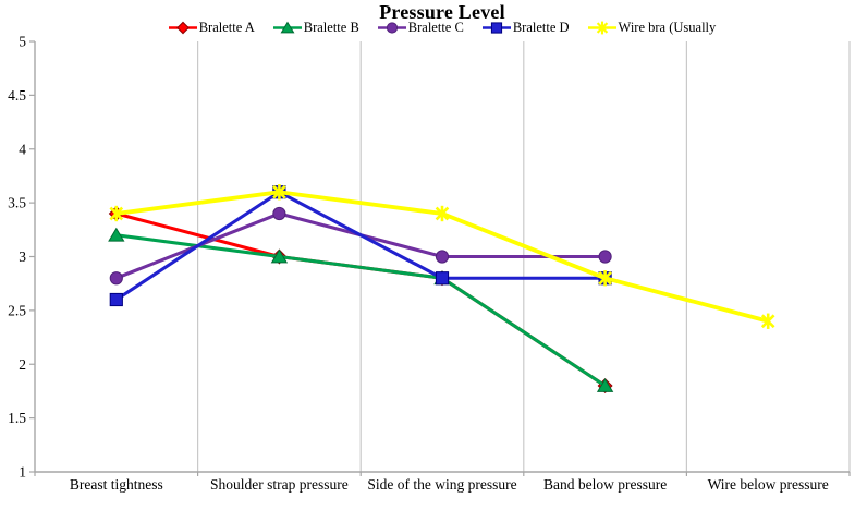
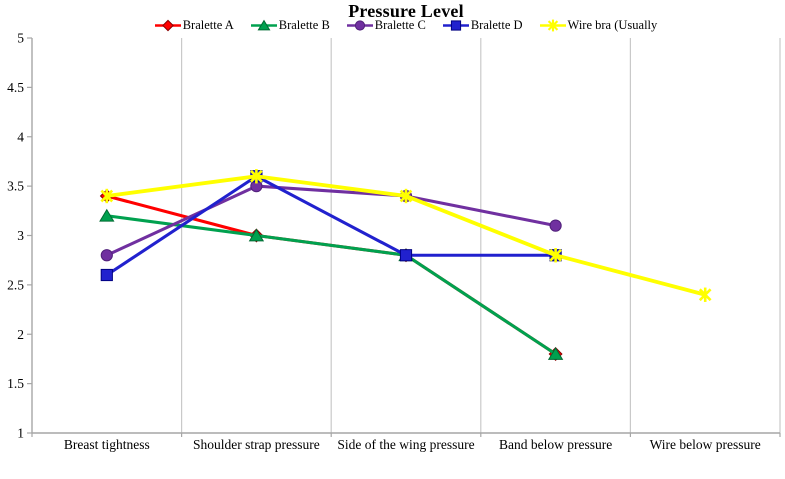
Bralette C/Shoulder strap pressure: 3.4 -> 3.5
Bralette C/Side of the wing pressure: 3.0 -> 3.4
Bralette C/Band below pressure: 3.0 -> 3.1
